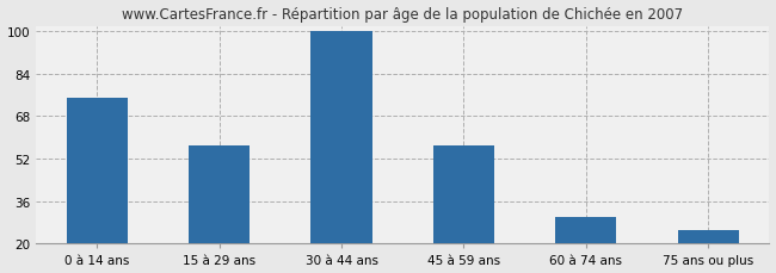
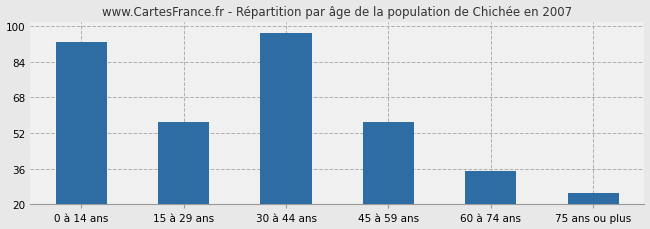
0 à 14 ans: 75 -> 93
30 à 44 ans: 100 -> 97
60 à 74 ans: 30 -> 35
